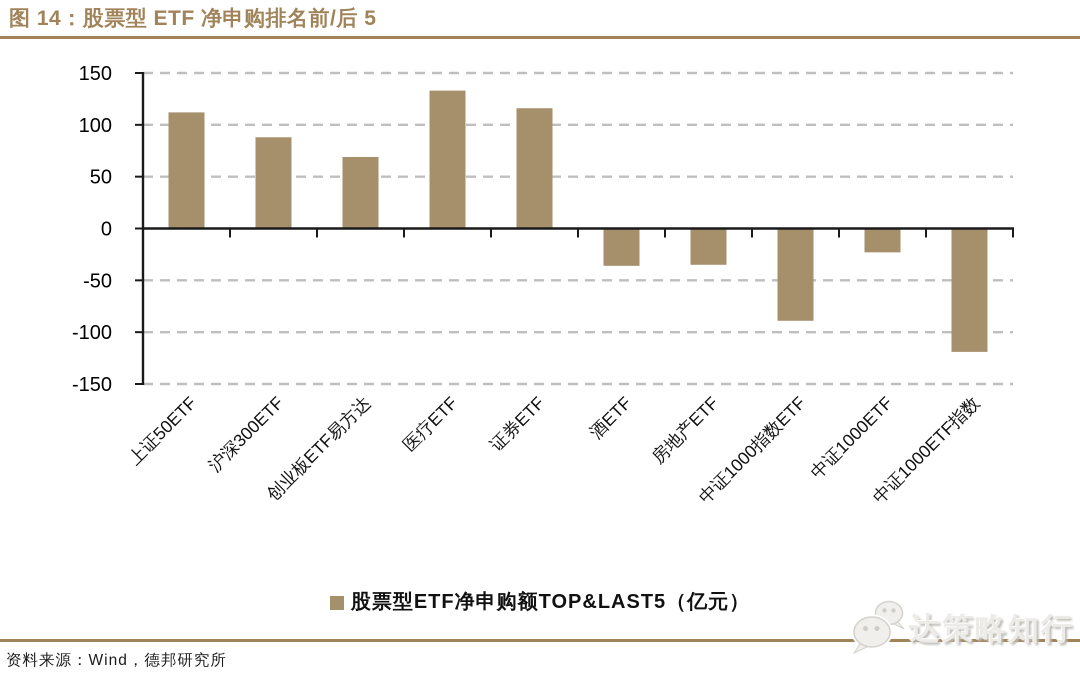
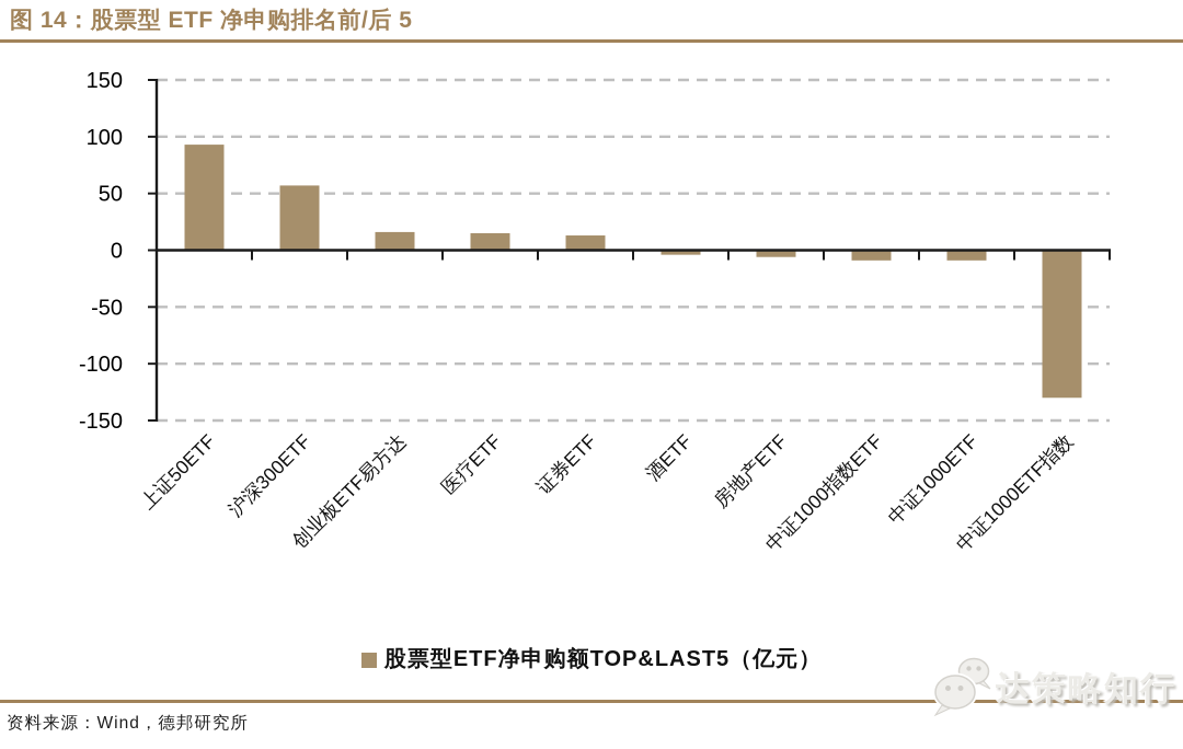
上证50ETF: 112 -> 93
沪深300ETF: 88 -> 57
创业板ETF易方达: 69 -> 16
医疗ETF: 133 -> 15
证券ETF: 116 -> 13
酒ETF: -36 -> -4
房地产ETF: -35 -> -6
中证1000指数ETF: -89 -> -9
中证1000ETF: -23 -> -9
中证1000ETF指数: -119 -> -130
